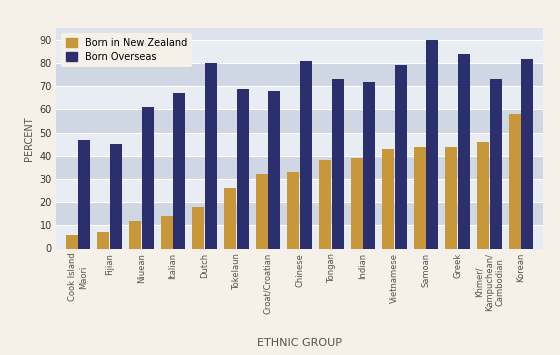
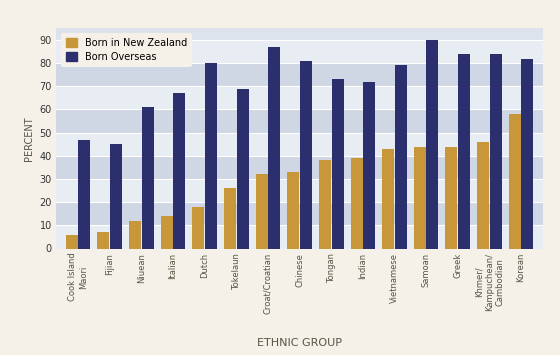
Born Overseas/Croat/Croatian: 68 -> 87
Born Overseas/Khmer/ Kampuchean/ Cambodian: 73 -> 84
